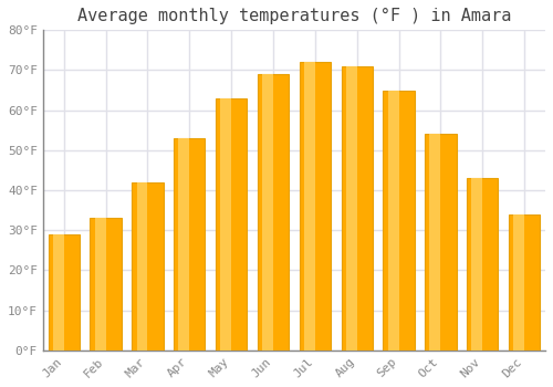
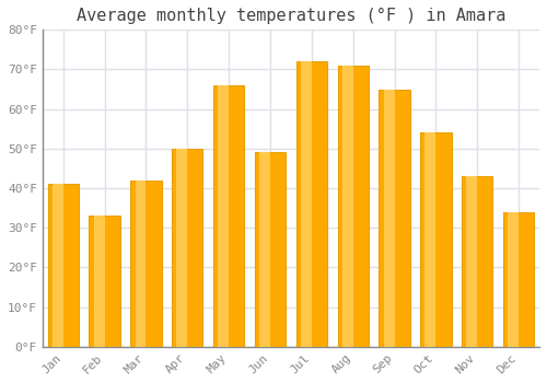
Jan: 29°F -> 41°F
Apr: 53°F -> 50°F
May: 63°F -> 66°F
Jun: 69°F -> 49°F
